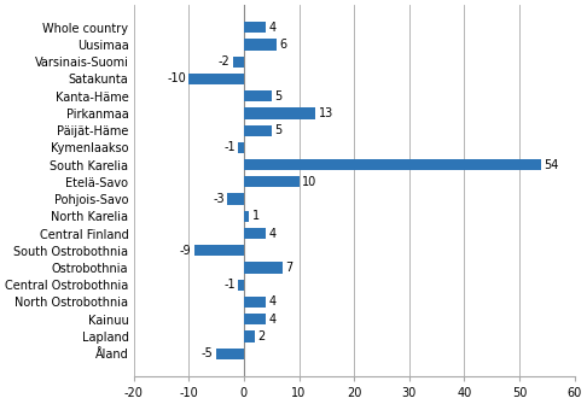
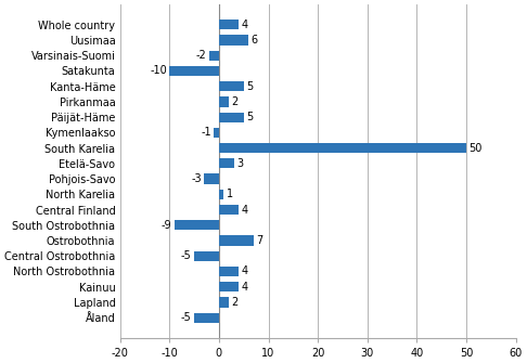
Pirkanmaa: 13 -> 2
South Karelia: 54 -> 50
Etelä-Savo: 10 -> 3
Central Ostrobothnia: -1 -> -5
